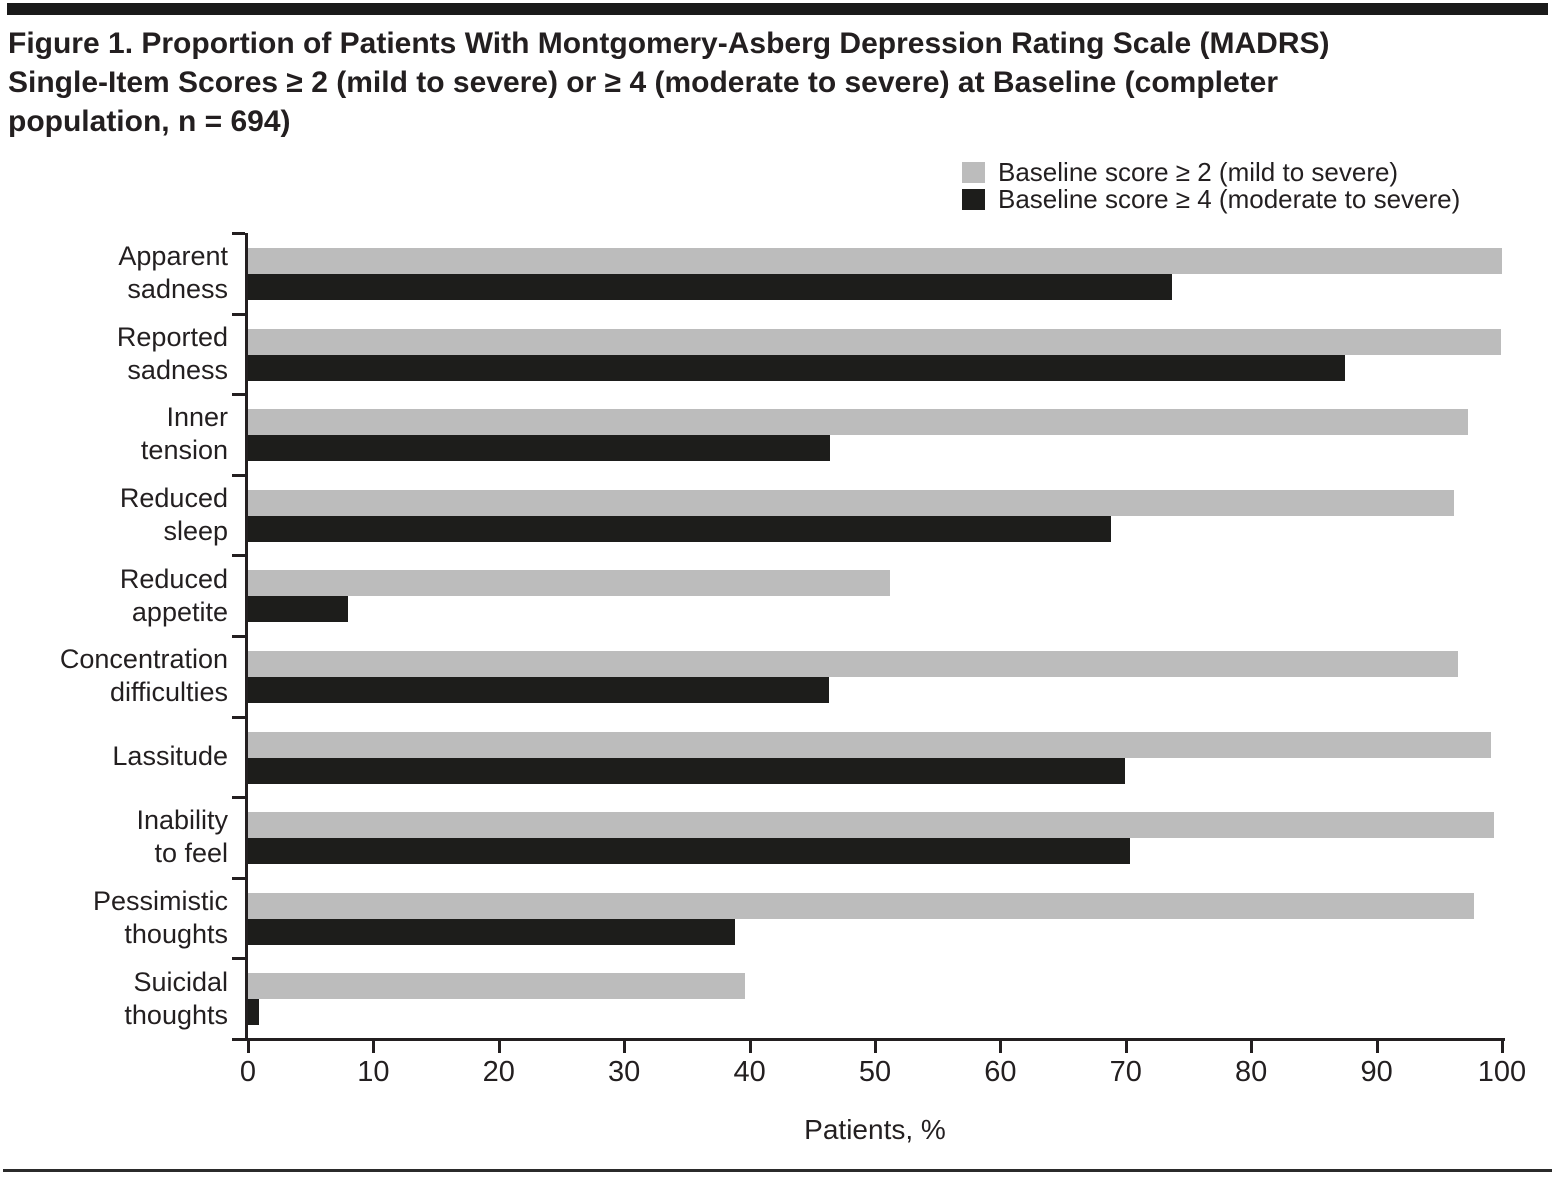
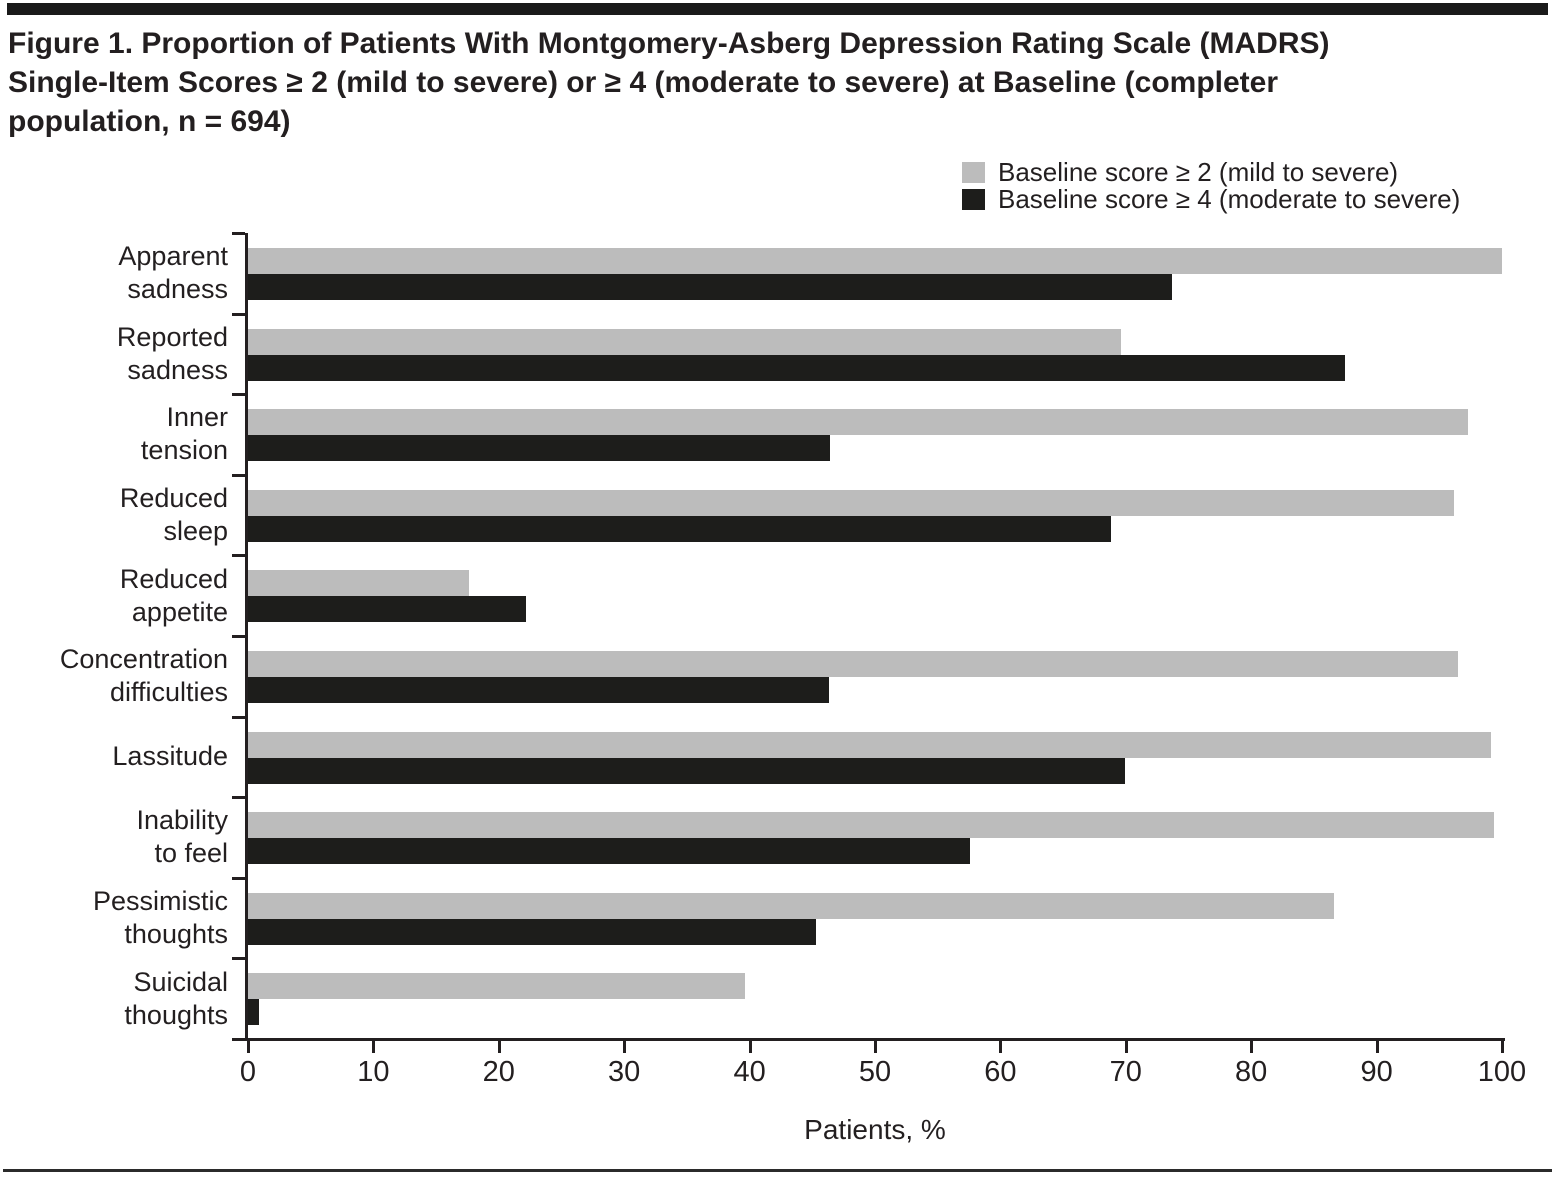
Baseline score ≥ 2 (mild to severe)/Reported sadness: 99.9 -> 69.6
Baseline score ≥ 2 (mild to severe)/Reduced appetite: 51.2 -> 17.6
Baseline score ≥ 4 (moderate to severe)/Reduced appetite: 8.0 -> 22.2
Baseline score ≥ 4 (moderate to severe)/Inability to feel: 70.3 -> 57.6
Baseline score ≥ 2 (mild to severe)/Pessimistic thoughts: 97.8 -> 86.6
Baseline score ≥ 4 (moderate to severe)/Pessimistic thoughts: 38.8 -> 45.3
